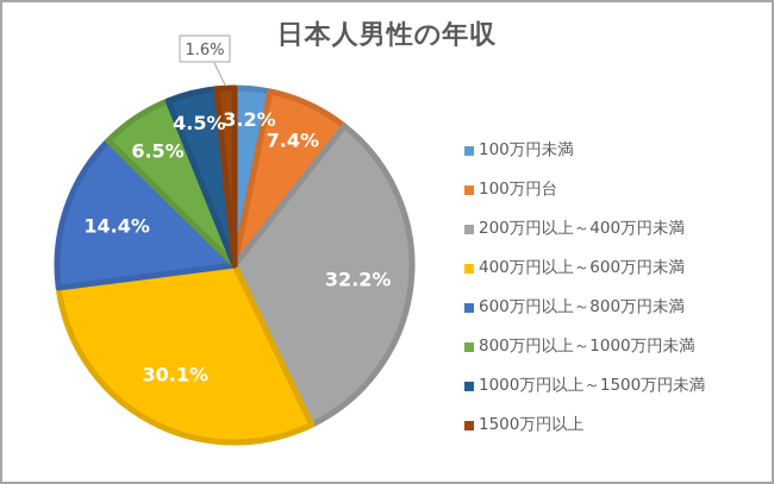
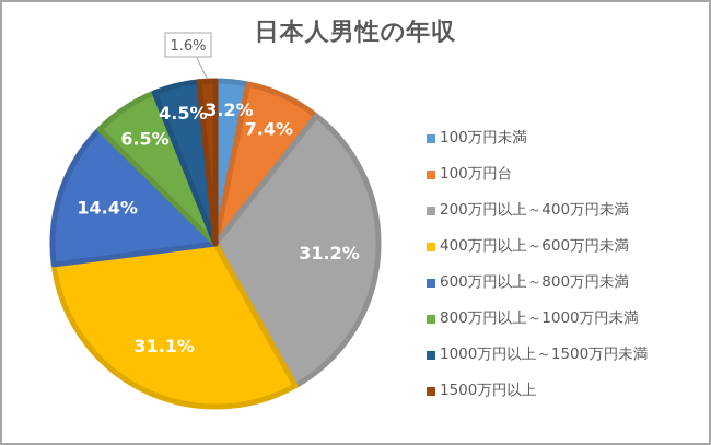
200万円以上～400万円未満: 32.2% -> 31.2%
400万円以上～600万円未満: 30.1% -> 31.1%
